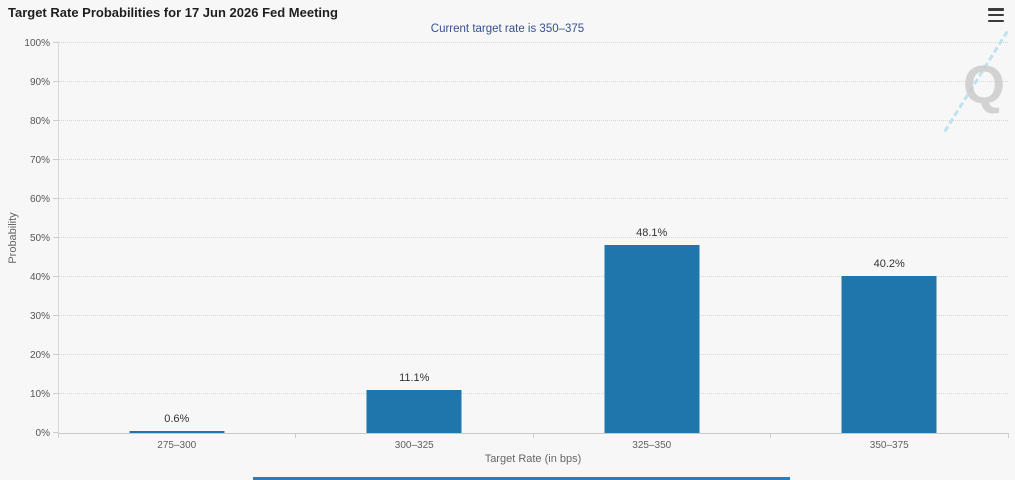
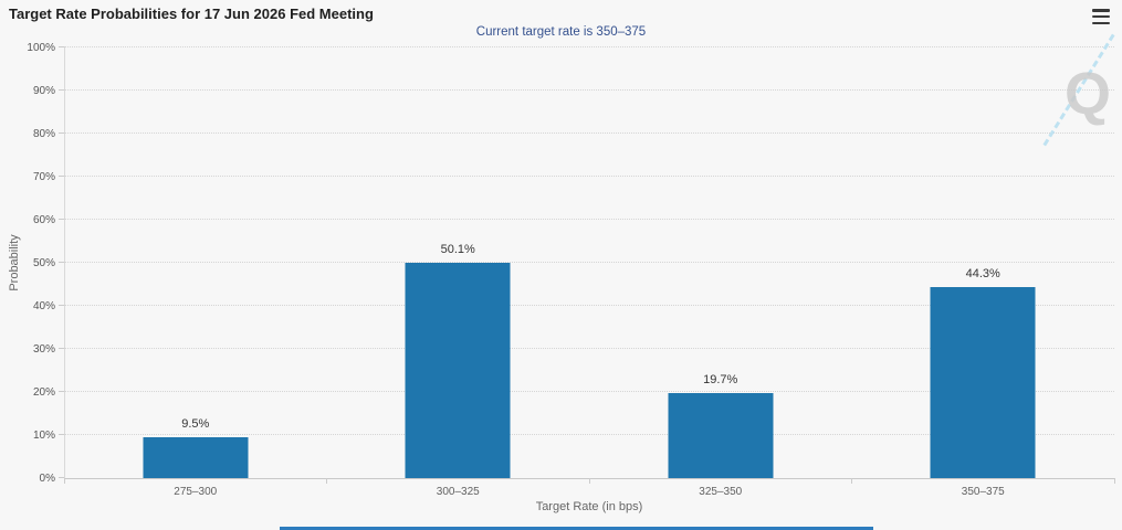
275–300: 0.6% -> 9.5%
300–325: 11.1% -> 50.1%
325–350: 48.1% -> 19.7%
350–375: 40.2% -> 44.3%
